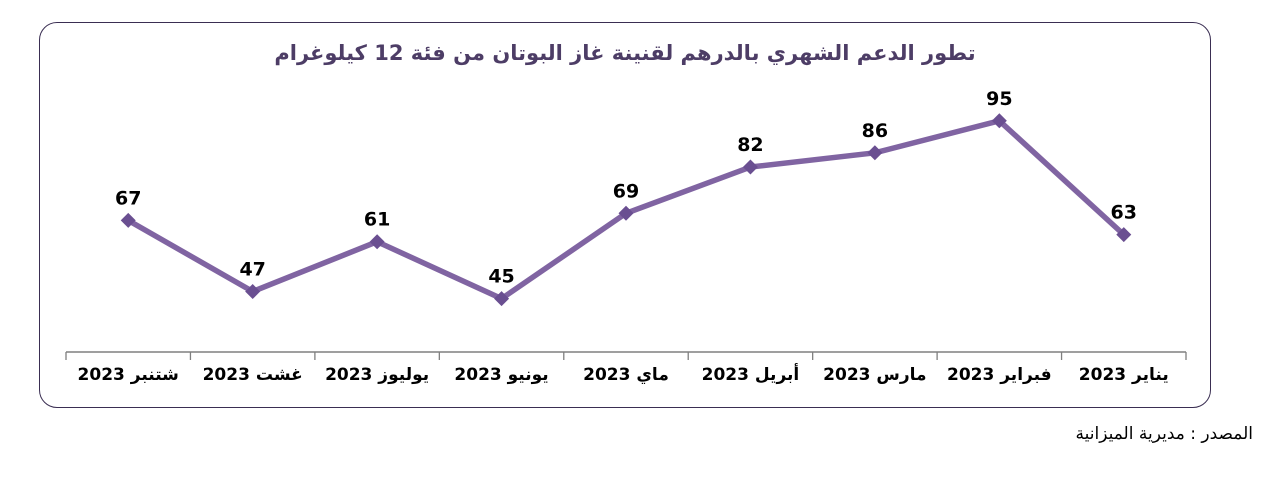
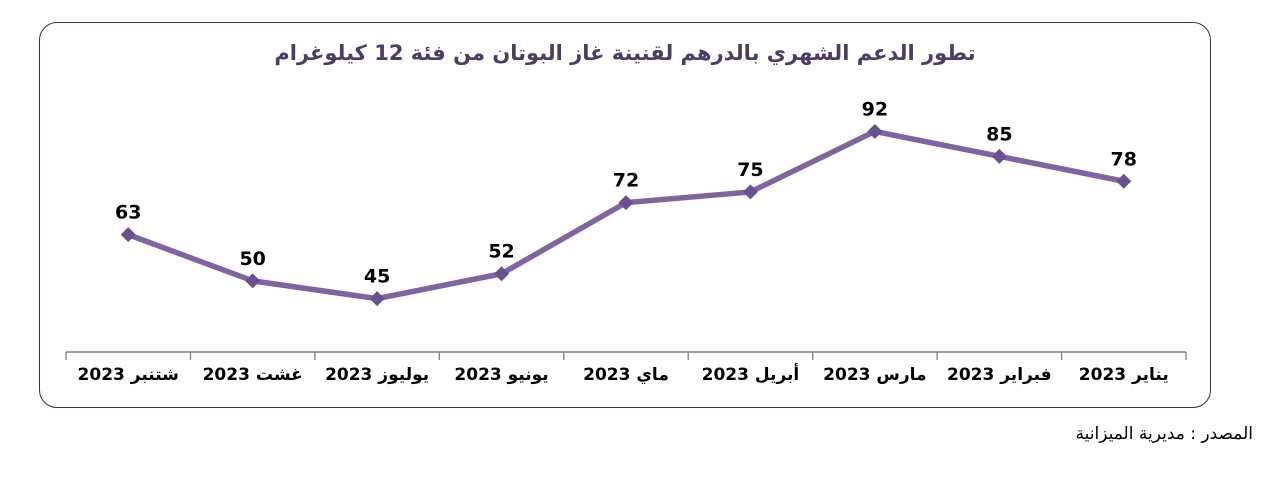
يناير 2023: 63 -> 78
فبراير 2023: 95 -> 85
مارس 2023: 86 -> 92
أبريل 2023: 82 -> 75
ماي 2023: 69 -> 72
يونيو 2023: 45 -> 52
يوليوز 2023: 61 -> 45
غشت 2023: 47 -> 50
شتنبر 2023: 67 -> 63
